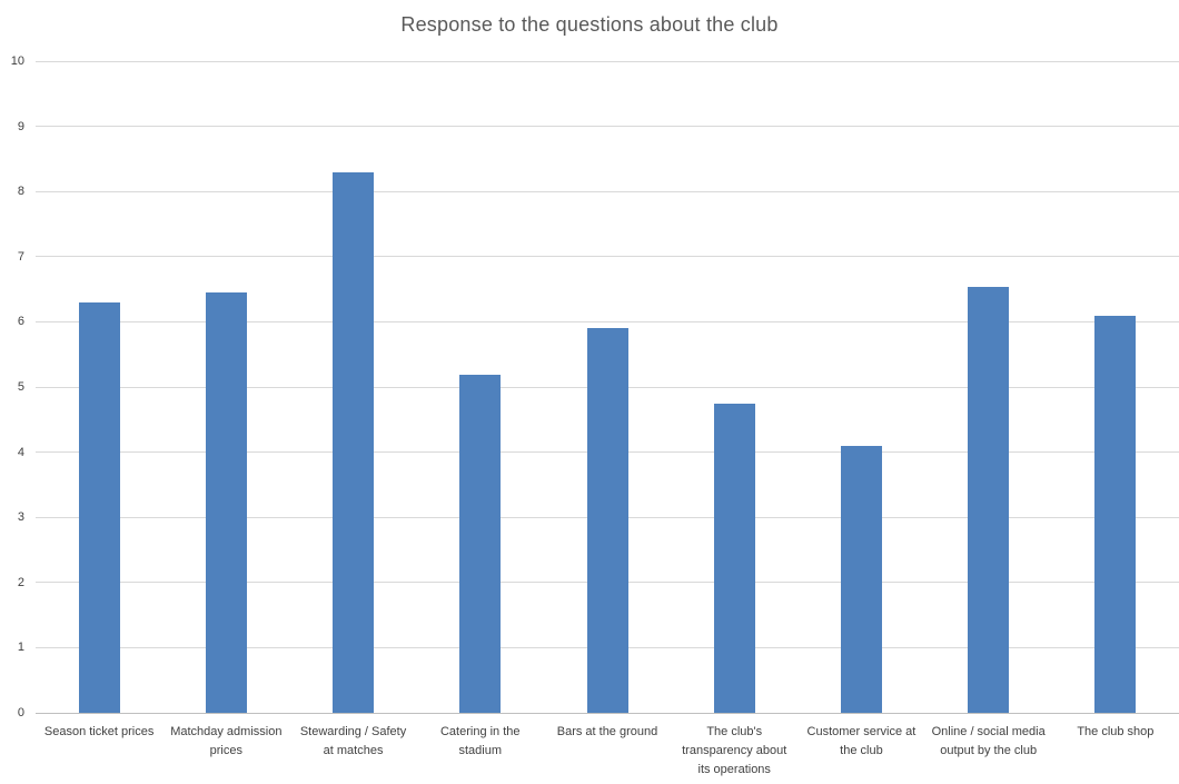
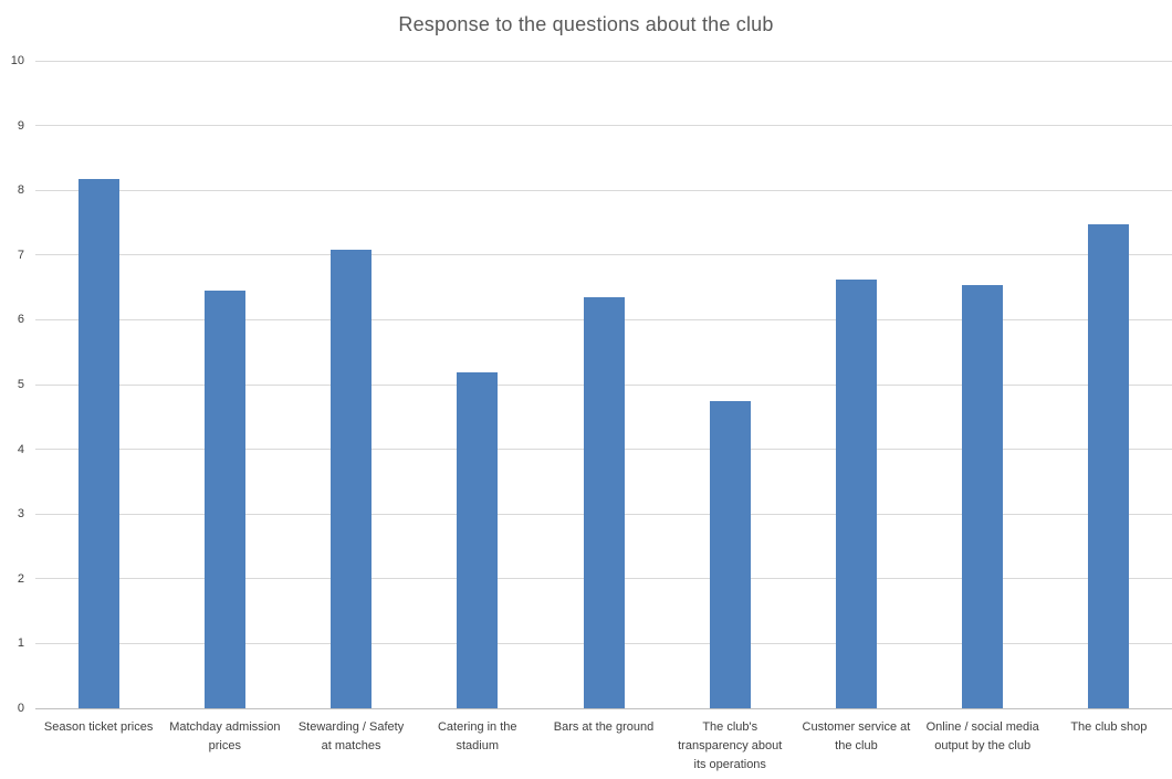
Season ticket prices: 6.3 -> 8.2
Stewarding / Safety at matches: 8.3 -> 7.1
Bars at the ground: 5.9 -> 6.3
Customer service at the club: 4.1 -> 6.6
The club shop: 6.1 -> 7.5
